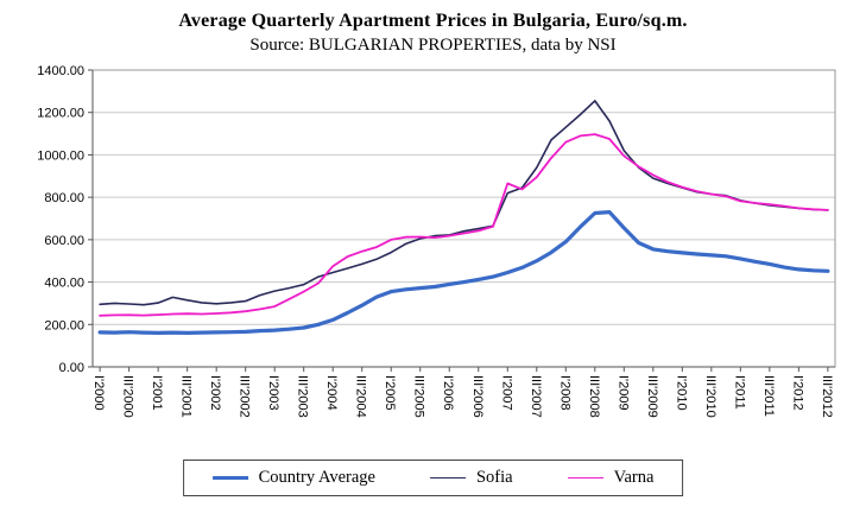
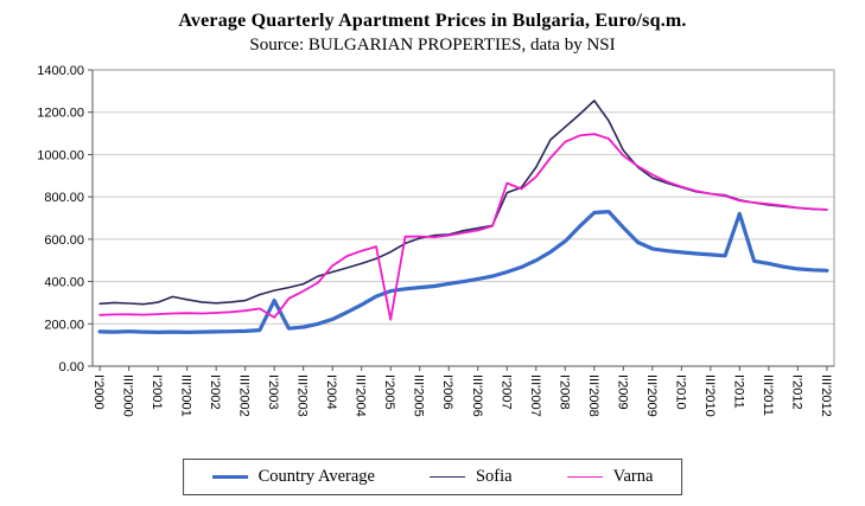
Country Average/I'2003: 170 -> 310
Varna/I'2003: 280 -> 230
Varna/I'2005: 600 -> 220
Country Average/I'2011: 510 -> 720
